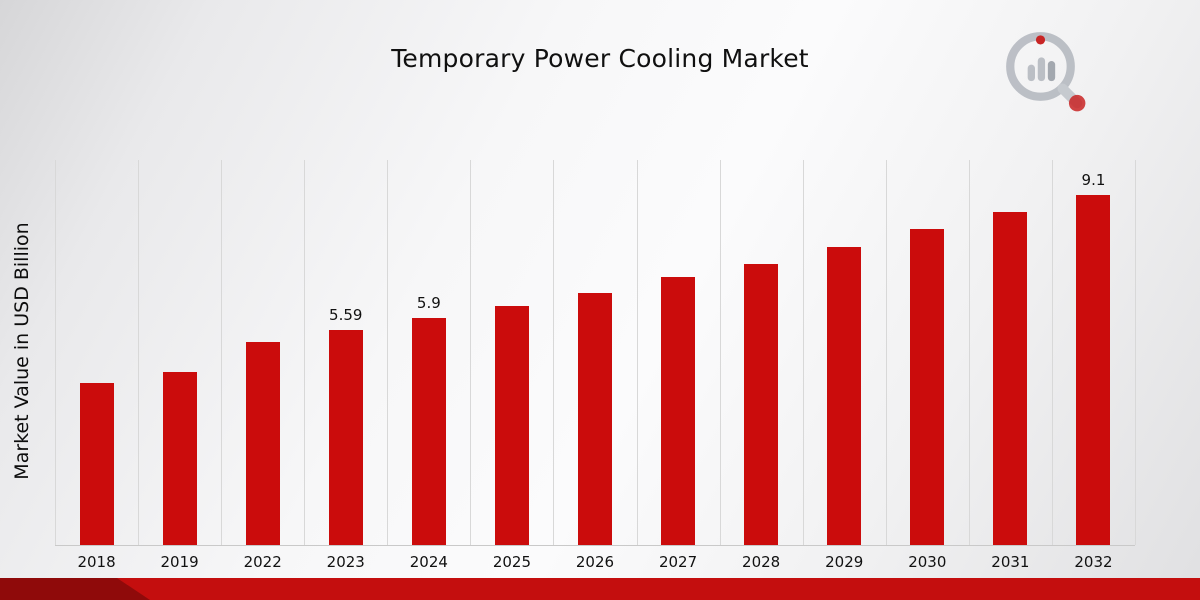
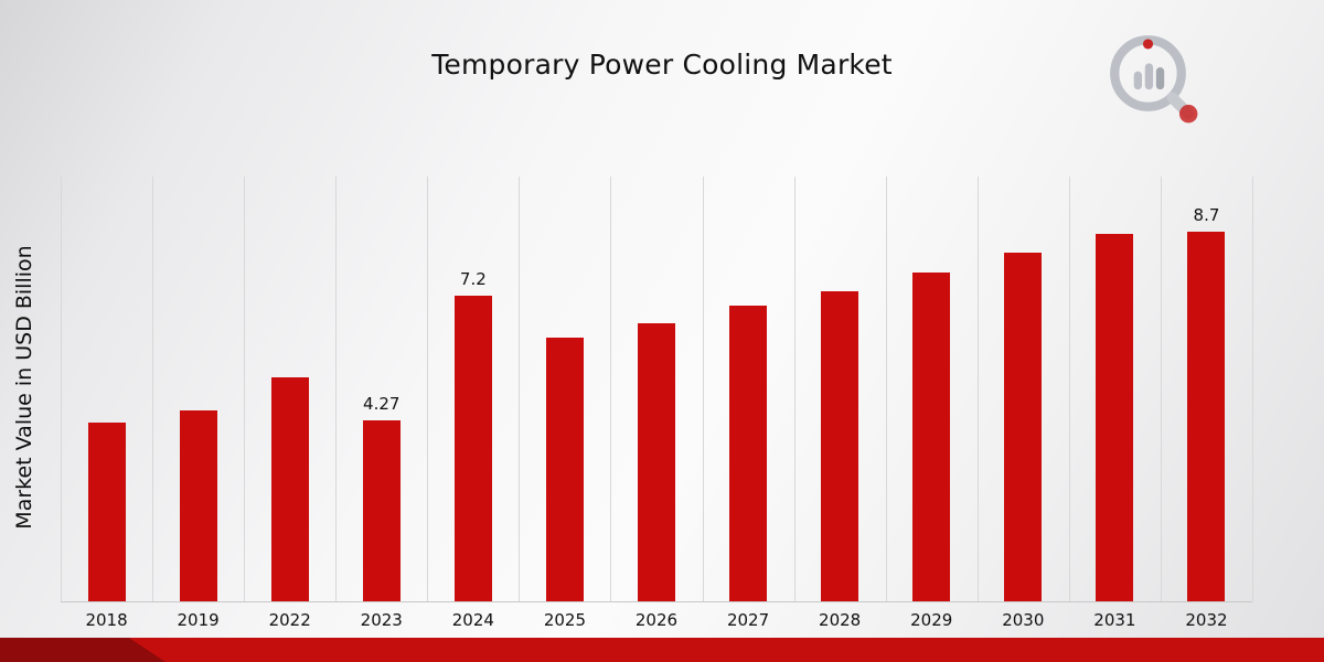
2023: 5.59 -> 4.27
2024: 5.9 -> 7.2
2032: 9.1 -> 8.7
